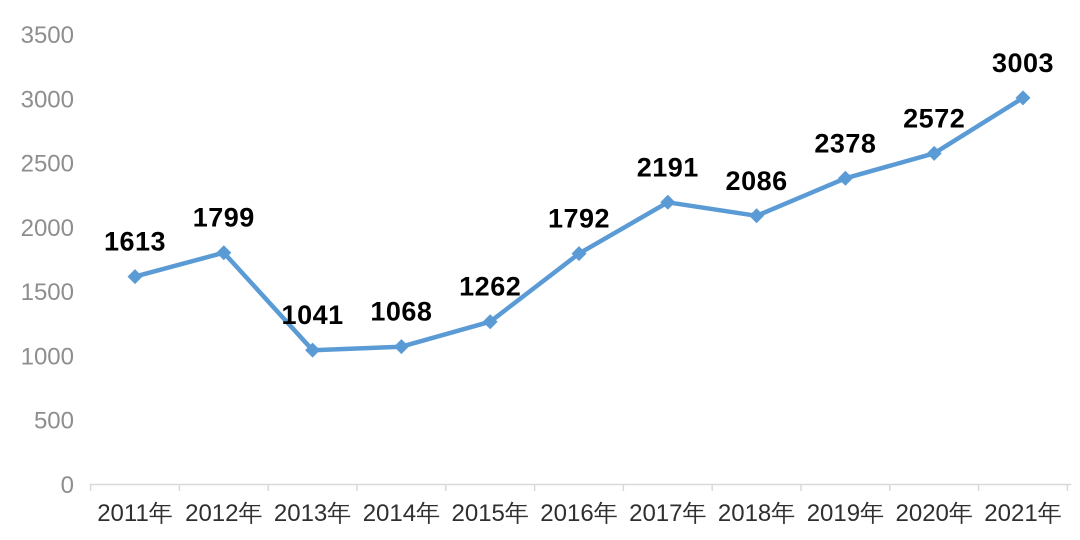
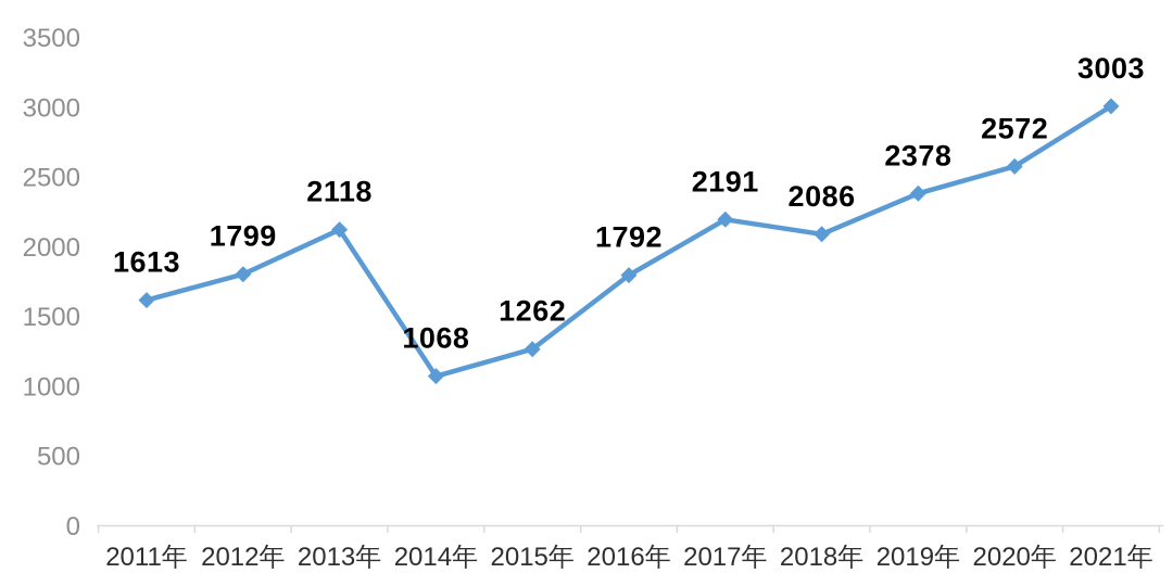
2013年: 1041 -> 2118
